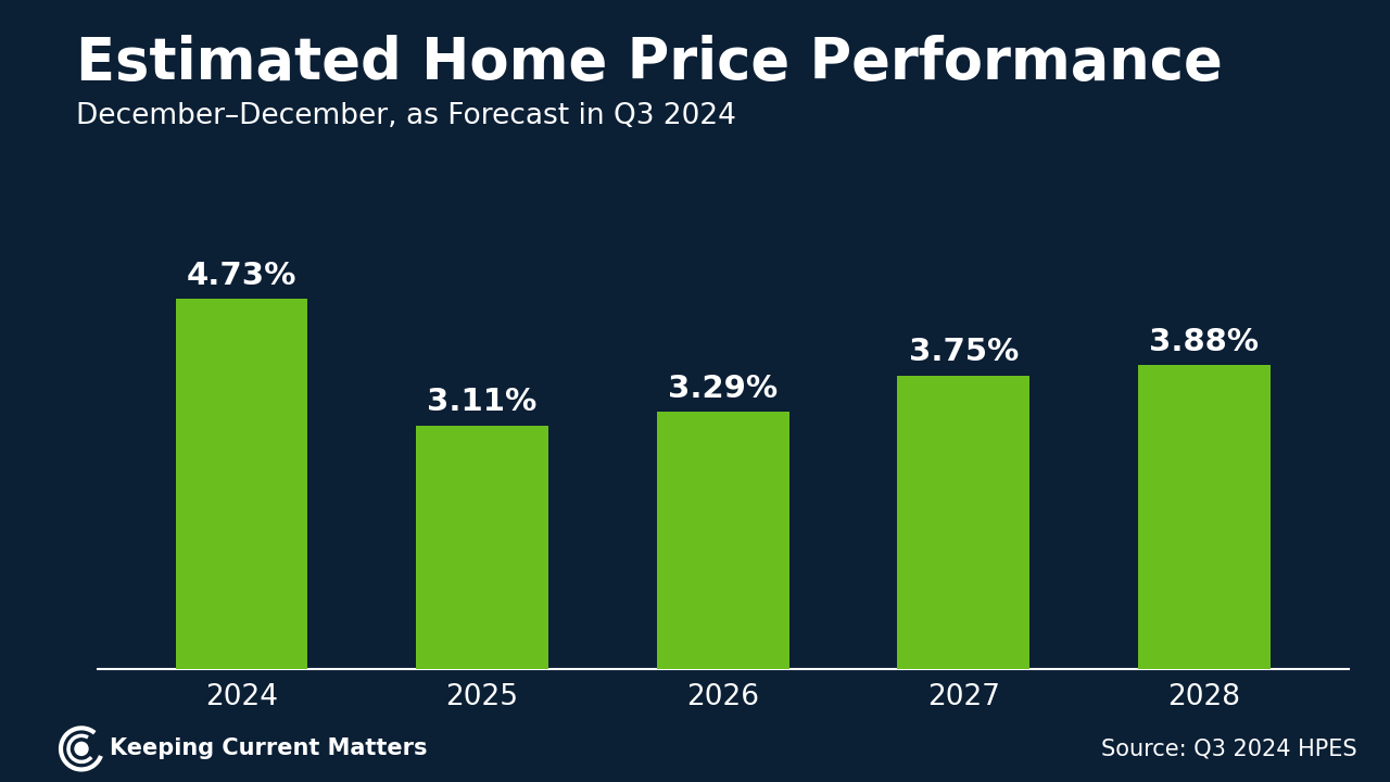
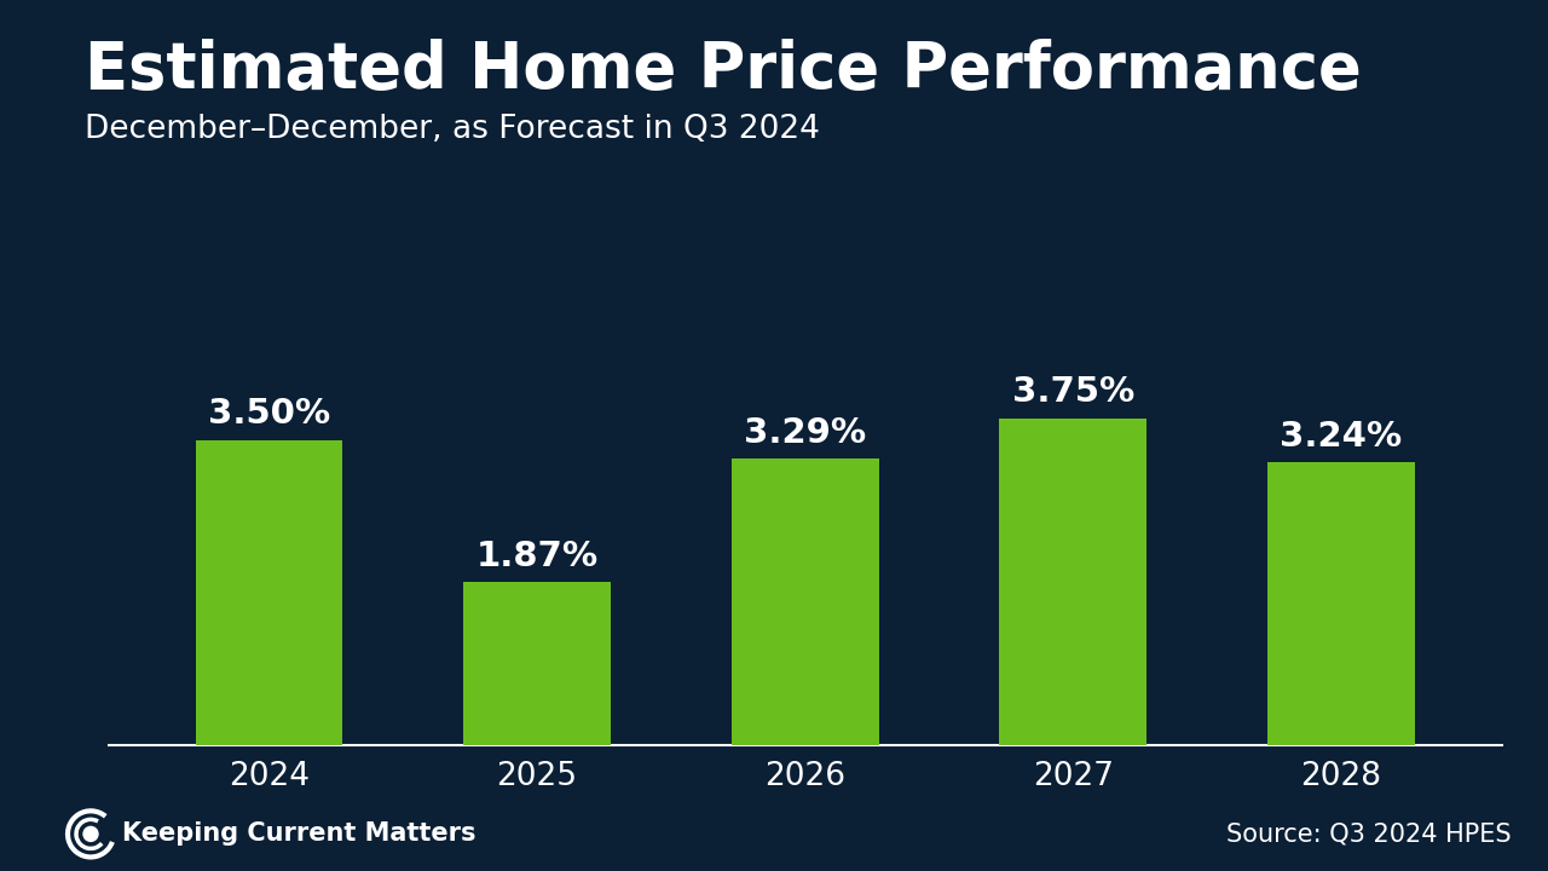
2024: 4.73% -> 3.50%
2025: 3.11% -> 1.87%
2028: 3.88% -> 3.24%
